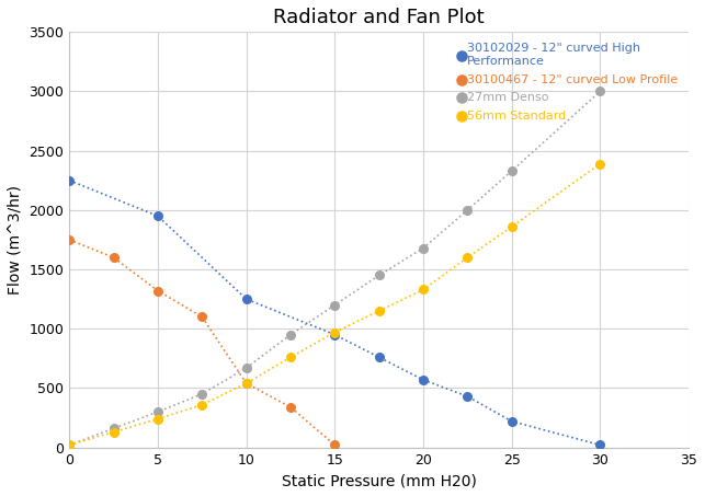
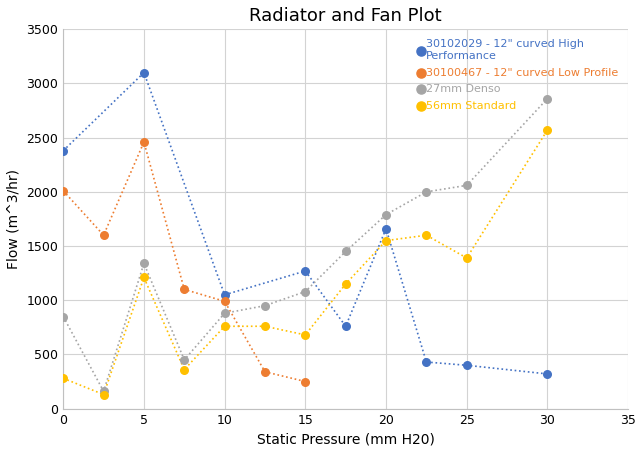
30102029 - 12" curved High Performance/0: 2250 -> 2380
30100467 - 12" curved Low Profile/0: 1750 -> 2010
27mm Denso/0: 20 -> 850
56mm Standard/0: 20 -> 280
30102029 - 12" curved High Performance/5: 1950 -> 3100
30100467 - 12" curved Low Profile/5: 1320 -> 2460
27mm Denso/5: 300 -> 1340
56mm Standard/5: 240 -> 1210
30102029 - 12" curved High Performance/10: 1250 -> 1050
30100467 - 12" curved Low Profile/10: 540 -> 990
27mm Denso/10: 670 -> 880
56mm Standard/10: 540 -> 760
30102029 - 12" curved High Performance/15: 950 -> 1270
30100467 - 12" curved Low Profile/15: 20 -> 250
27mm Denso/15: 1200 -> 1080
56mm Standard/15: 970 -> 680
30102029 - 12" curved High Performance/20: 570 -> 1660
27mm Denso/20: 1680 -> 1790
56mm Standard/20: 1330 -> 1550
30102029 - 12" curved High Performance/25: 220 -> 400
27mm Denso/25: 2330 -> 2060
56mm Standard/25: 1860 -> 1390
30102029 - 12" curved High Performance/30: 20 -> 320
27mm Denso/30: 3000 -> 2860
56mm Standard/30: 2390 -> 2570
